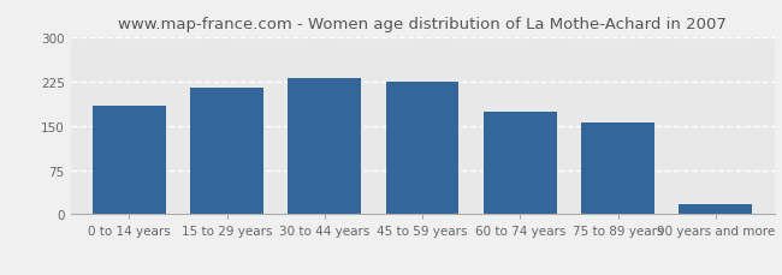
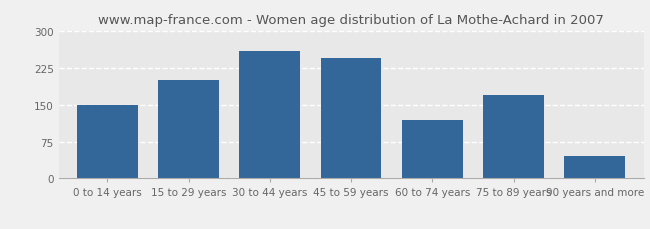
0 to 14 years: 185 -> 150
15 to 29 years: 215 -> 200
30 to 44 years: 232 -> 260
45 to 59 years: 226 -> 245
60 to 74 years: 175 -> 120
75 to 89 years: 155 -> 170
90 years and more: 17 -> 45
